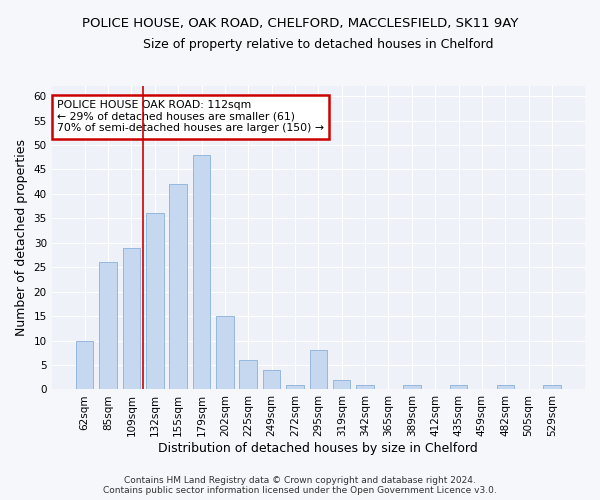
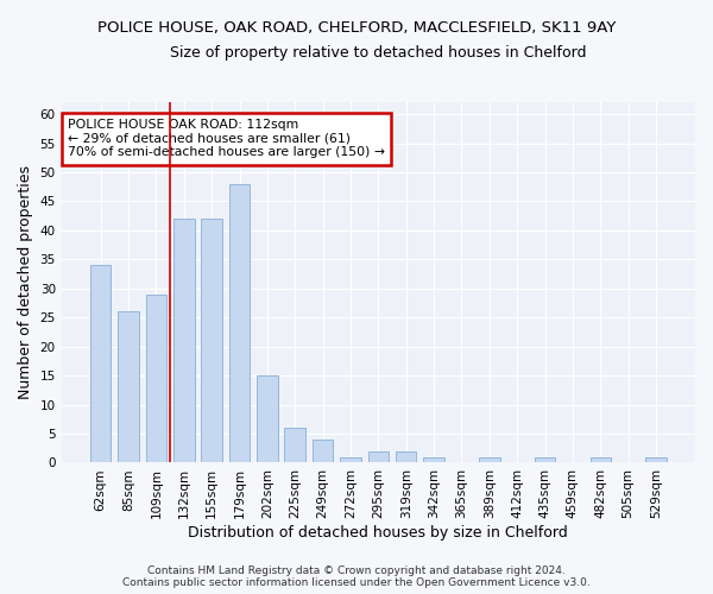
62sqm: 10 -> 34
132sqm: 36 -> 42
295sqm: 8 -> 2
